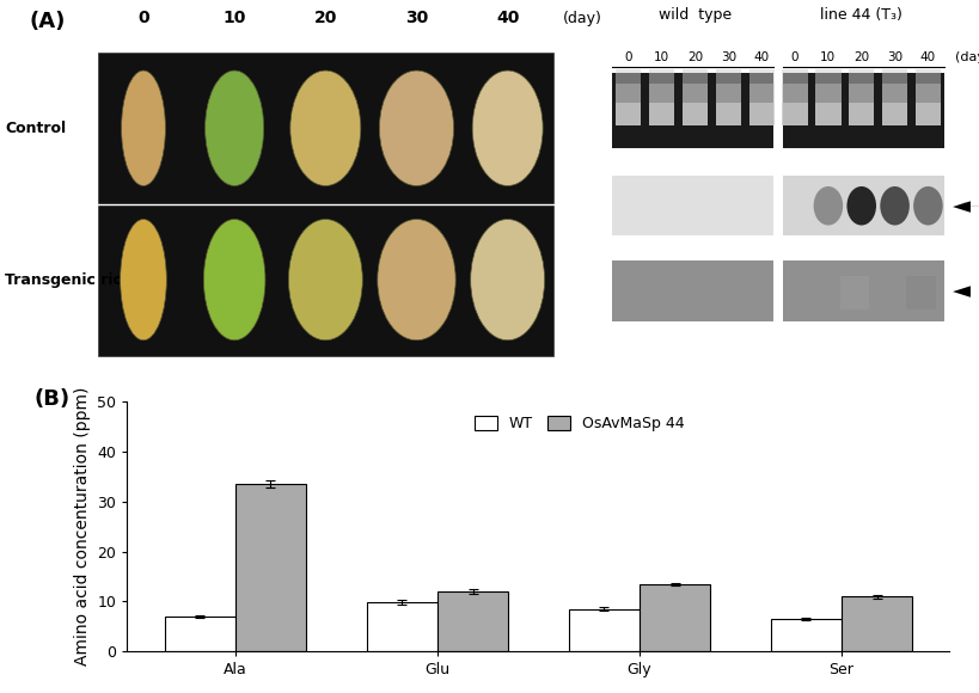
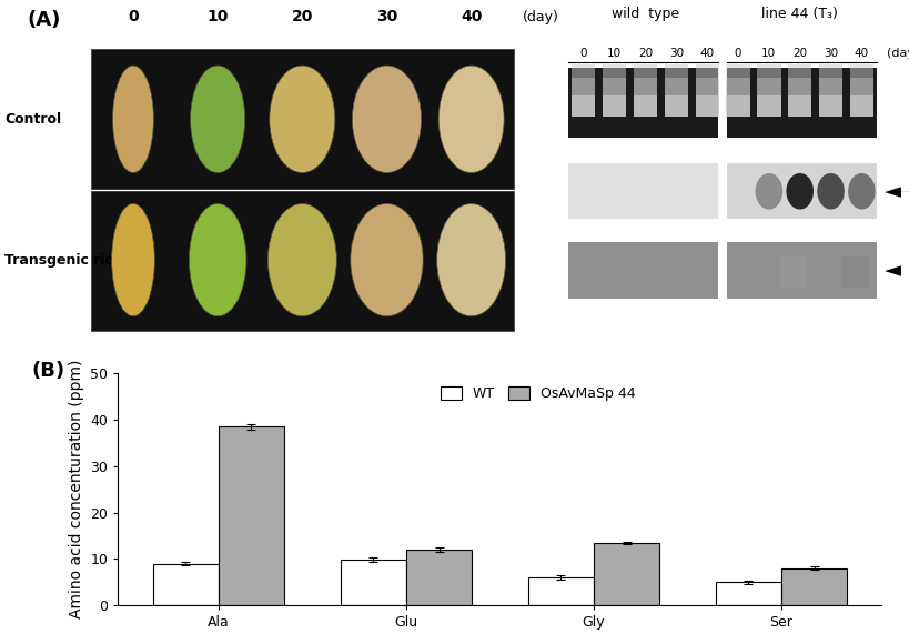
WT/Ala: 7.0 -> 9.0
OsAvMaSp 44/Ala: 33.5 -> 38.5
WT/Gly: 8.5 -> 6.0
WT/Ser: 6.5 -> 5.0
OsAvMaSp 44/Ser: 11.0 -> 8.0
